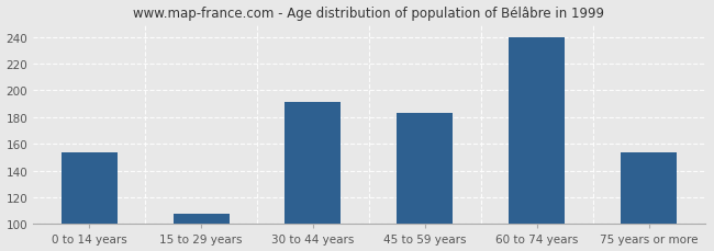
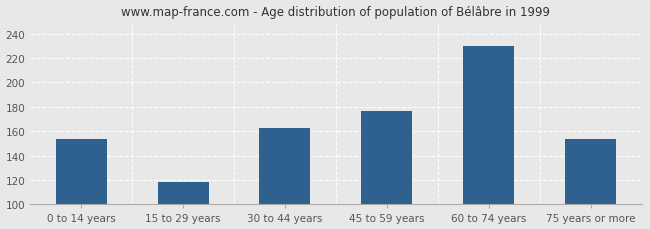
15 to 29 years: 108 -> 118
30 to 44 years: 191 -> 163
45 to 59 years: 183 -> 177
60 to 74 years: 240 -> 230
